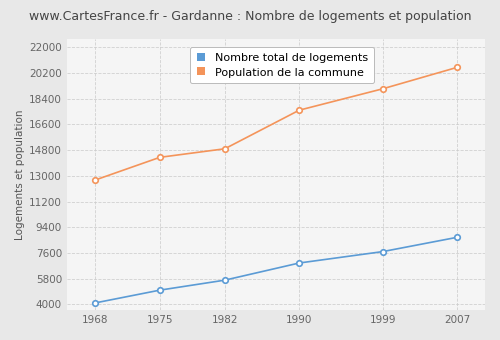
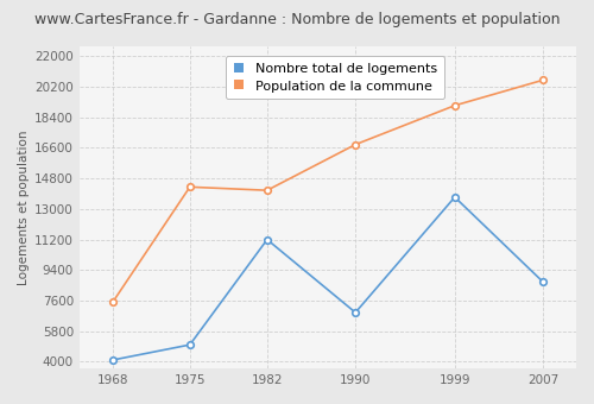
Population de la commune/1968: 12700 -> 7500
Nombre total de logements/1982: 5700 -> 11200
Population de la commune/1982: 14900 -> 14100
Population de la commune/1990: 17600 -> 16800
Nombre total de logements/1999: 7700 -> 13700
